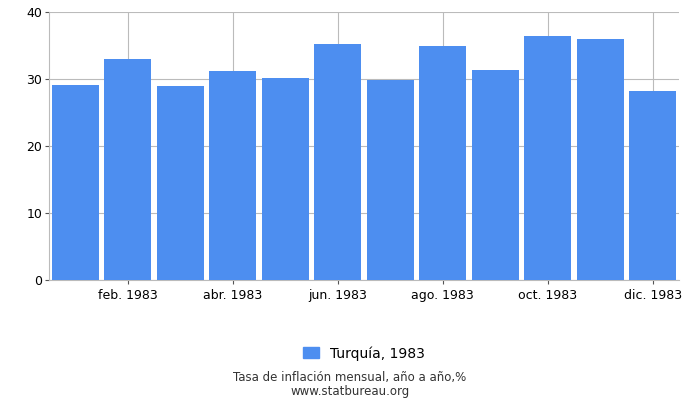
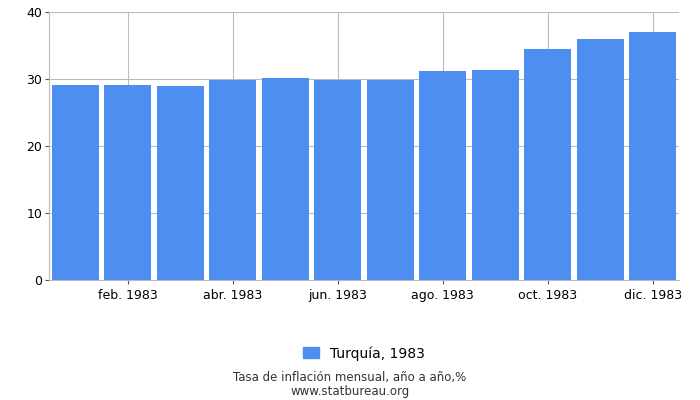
feb. 1983: 33.0 -> 29.1
abr. 1983: 31.2 -> 29.9
jun. 1983: 35.2 -> 29.9
ago. 1983: 35.0 -> 31.2
oct. 1983: 36.4 -> 34.5
dic. 1983: 28.2 -> 37.0
